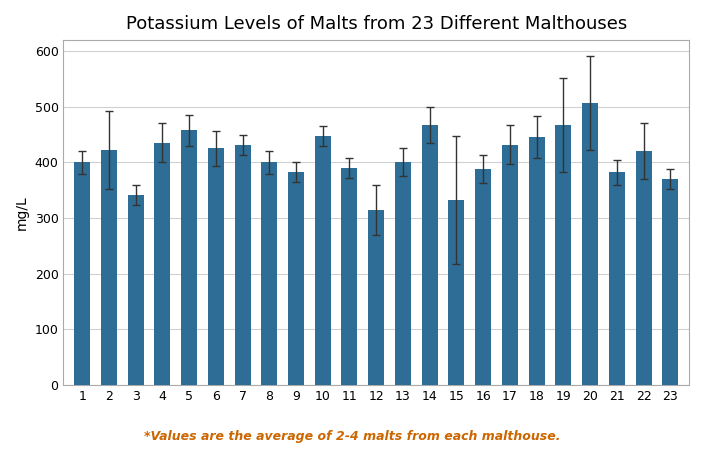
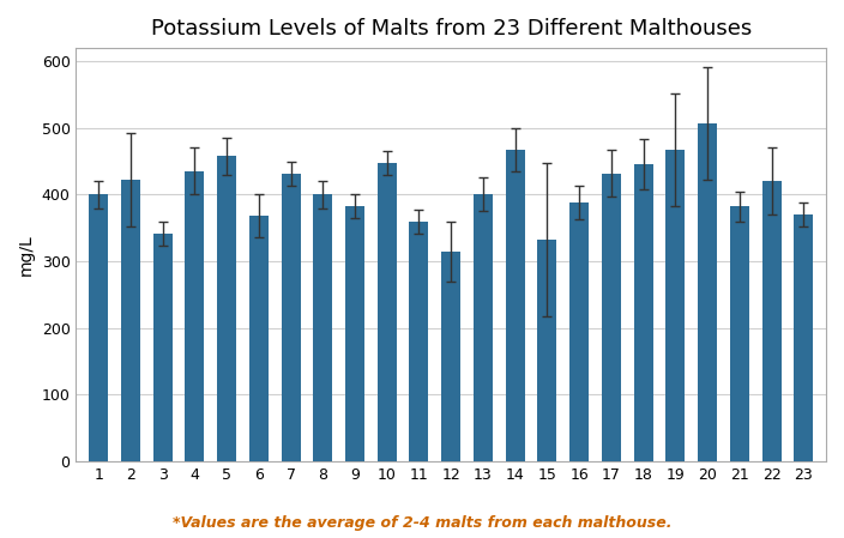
6: 425 -> 368
11: 390 -> 360
